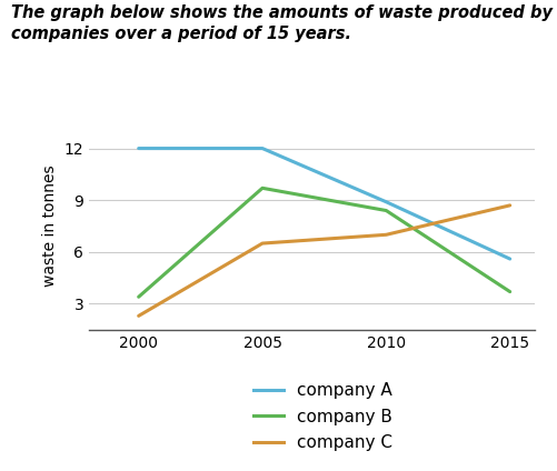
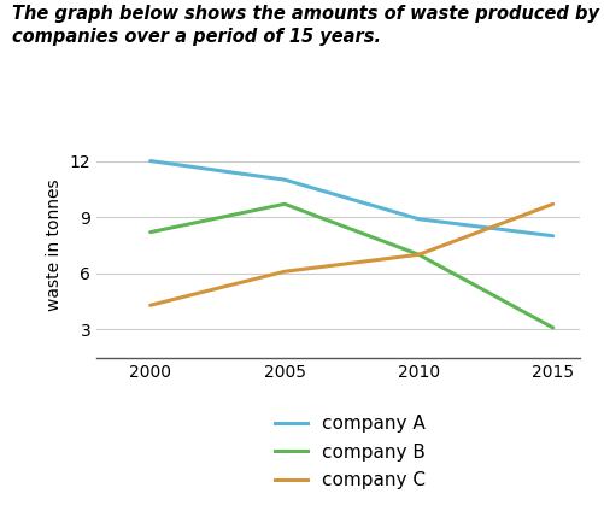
company B/2000: 3.4 -> 8.2
company C/2000: 2.3 -> 4.3
company A/2005: 12.0 -> 11.0
company C/2005: 6.5 -> 6.1
company B/2010: 8.4 -> 7.0
company A/2015: 5.6 -> 8.0
company B/2015: 3.7 -> 3.1
company C/2015: 8.7 -> 9.7
